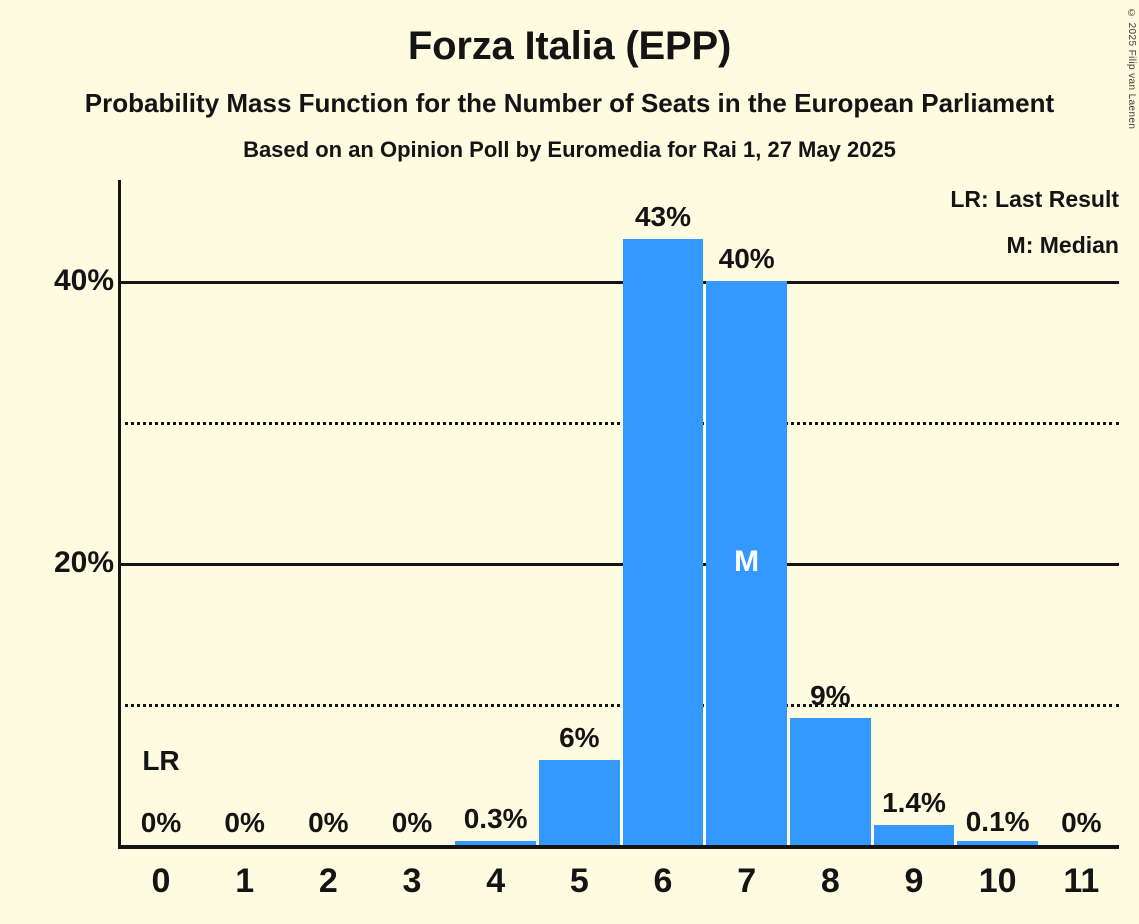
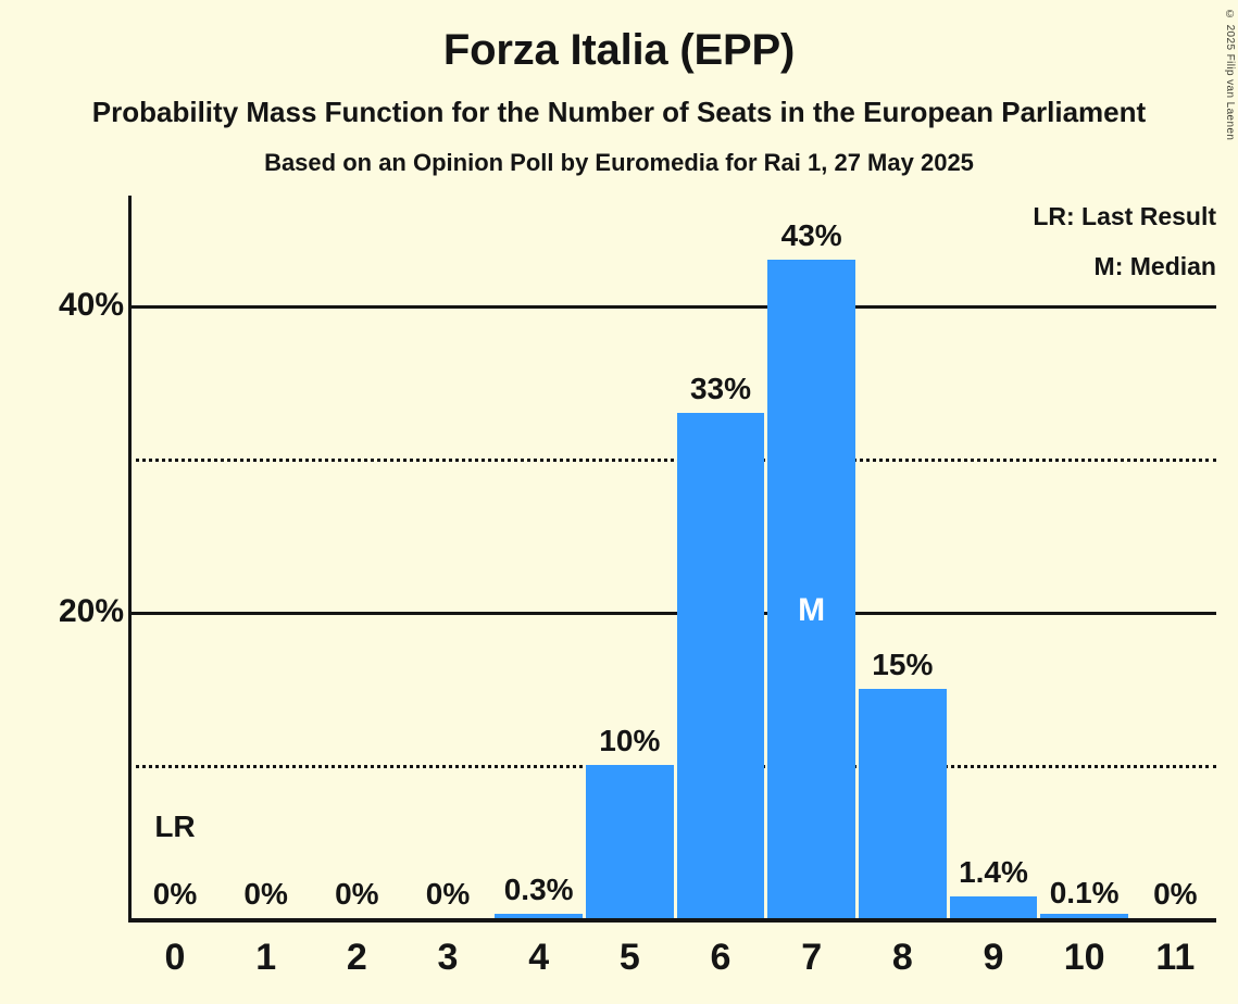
5: 6% -> 10%
6: 43% -> 33%
7: 40% -> 43%
8: 9% -> 15%
